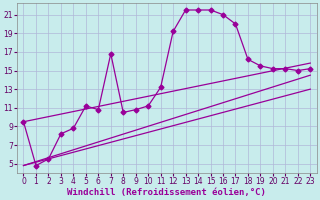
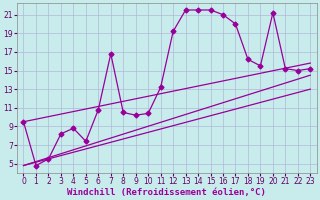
5: 11.2 -> 7.4
9: 10.8 -> 10.2
10: 11.2 -> 10.4
20: 15.2 -> 21.2
